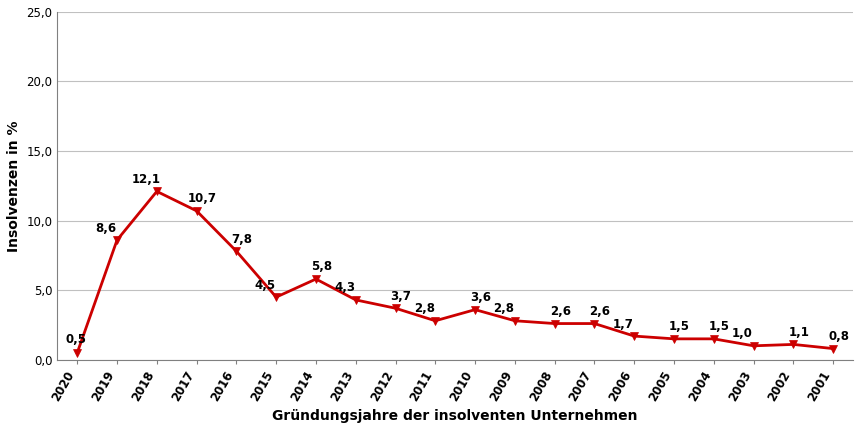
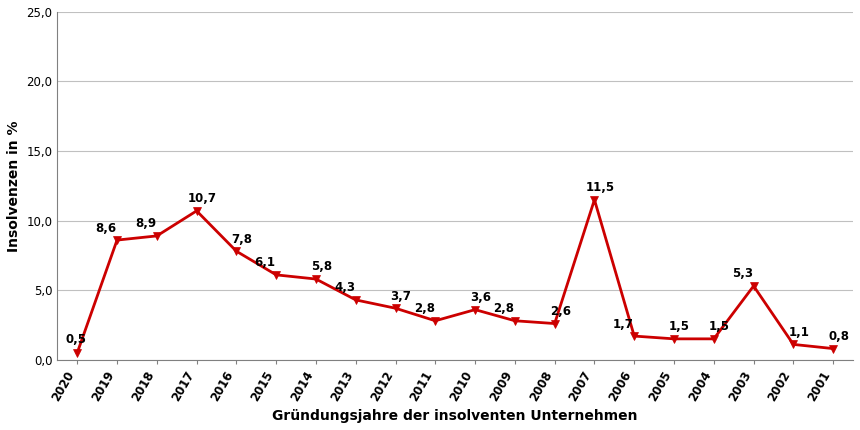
2018: 12,1 -> 8,9
2015: 4,5 -> 6,1
2007: 2,6 -> 11,5
2003: 1,0 -> 5,3
